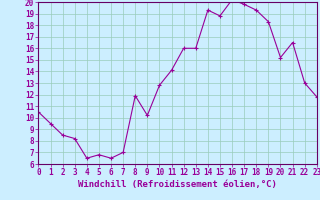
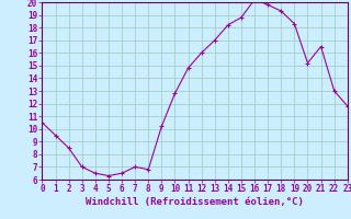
3: 8.2 -> 7.0
5: 6.8 -> 6.3
8: 11.9 -> 6.8
11: 14.1 -> 14.8
13: 16.0 -> 17.0
14: 19.3 -> 18.2
